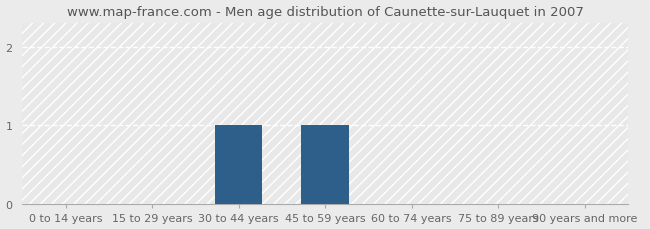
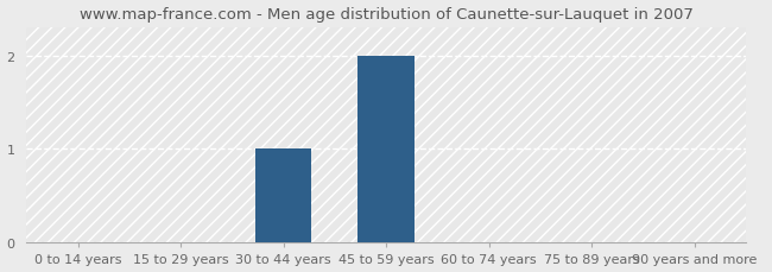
45 to 59 years: 1 -> 2
